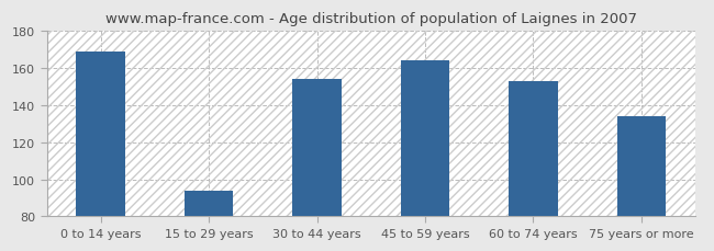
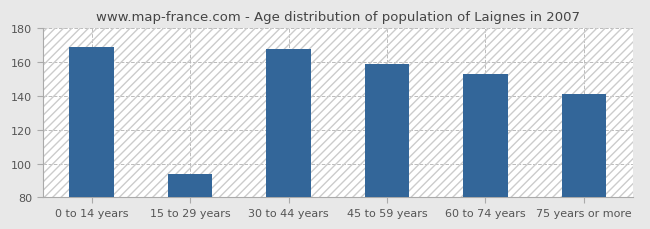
30 to 44 years: 154 -> 168
45 to 59 years: 164 -> 159
75 years or more: 134 -> 141
